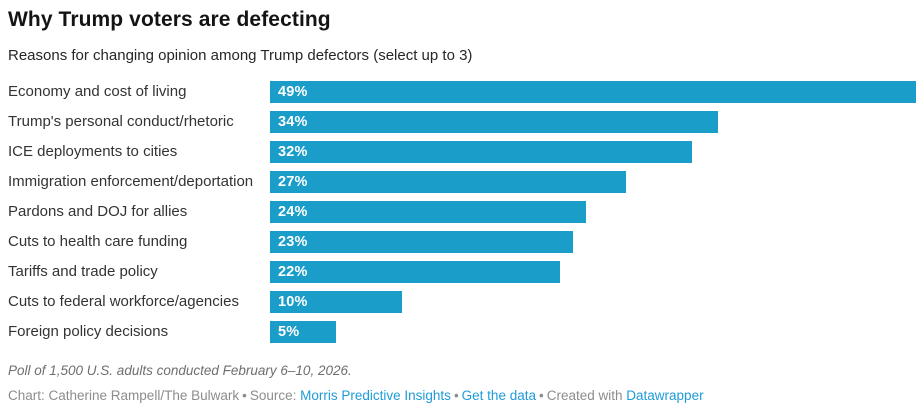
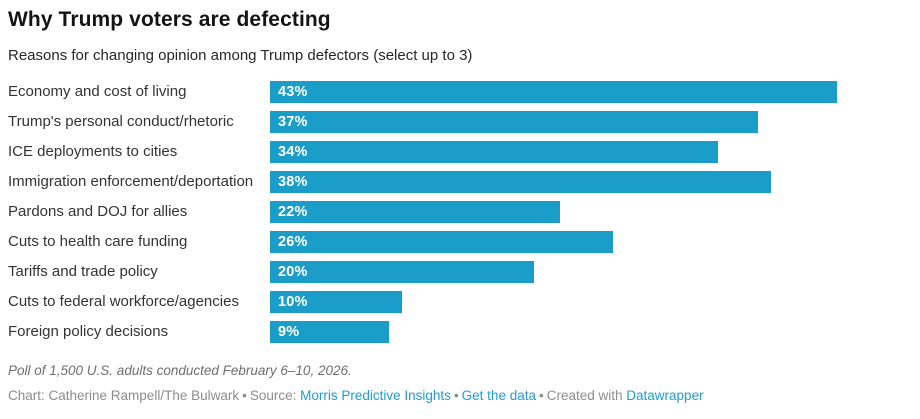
Economy and cost of living: 49% -> 43%
Trump's personal conduct/rhetoric: 34% -> 37%
ICE deployments to cities: 32% -> 34%
Immigration enforcement/deportation: 27% -> 38%
Pardons and DOJ for allies: 24% -> 22%
Cuts to health care funding: 23% -> 26%
Tariffs and trade policy: 22% -> 20%
Foreign policy decisions: 5% -> 9%
